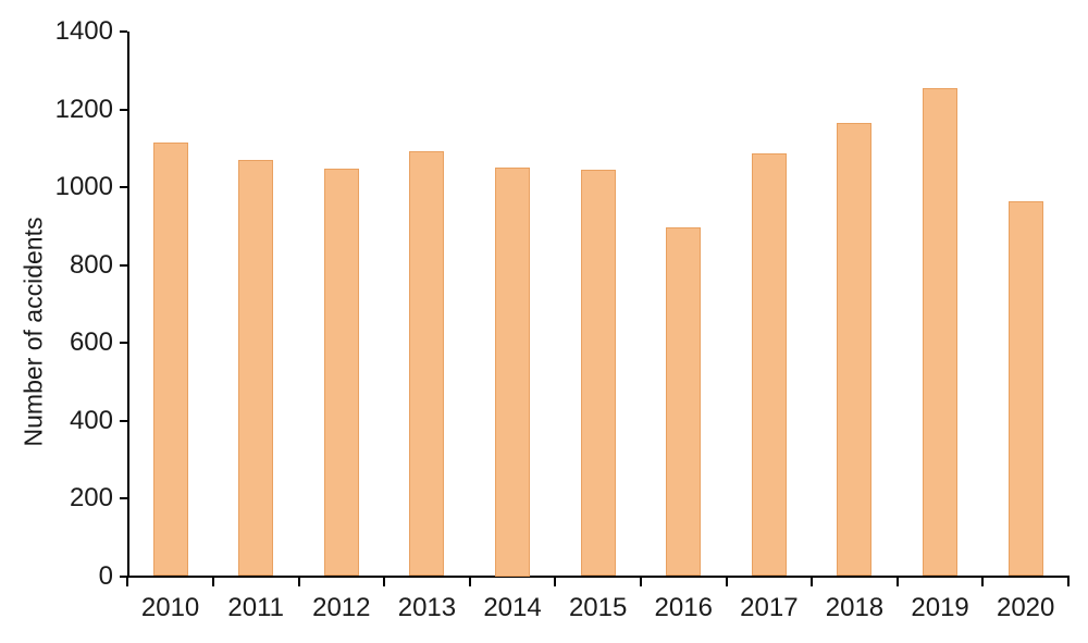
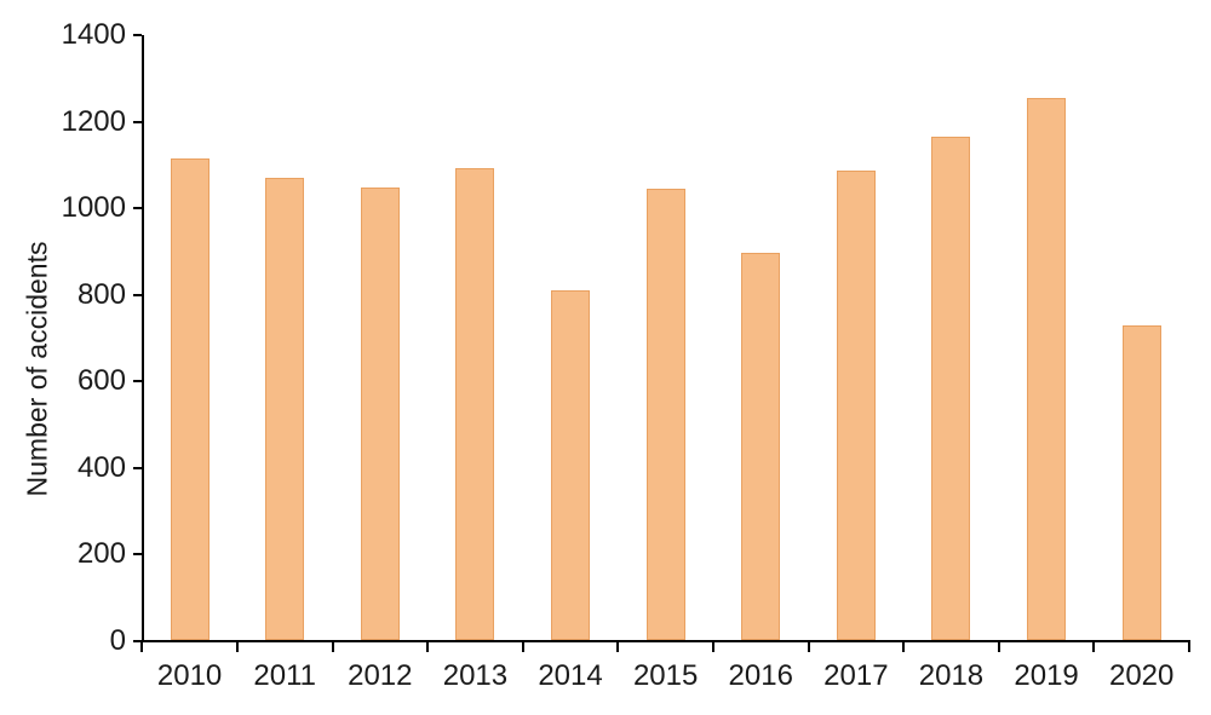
2014: 1050 -> 810
2020: 960 -> 730
